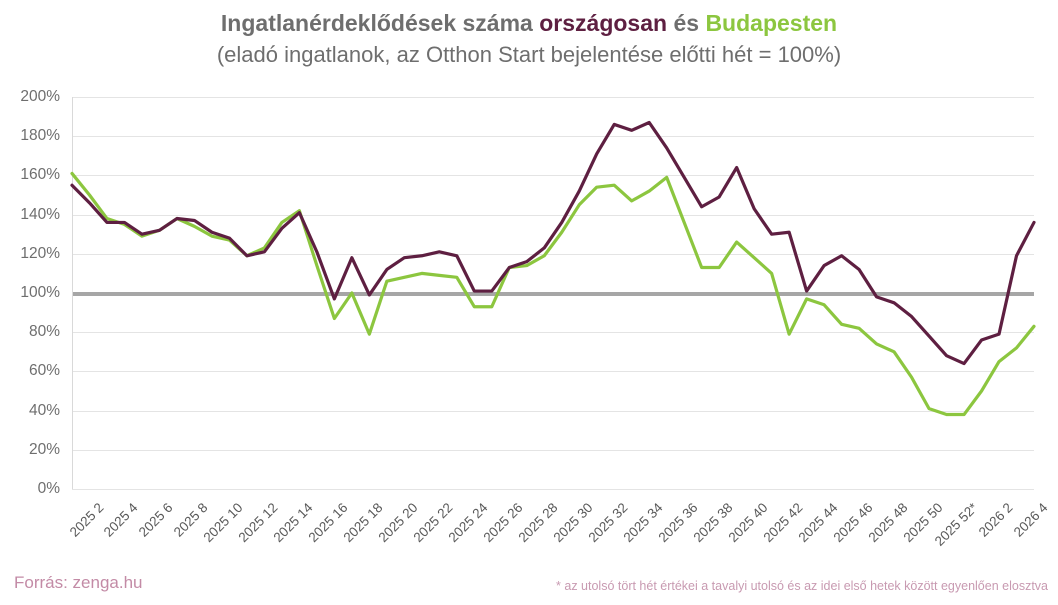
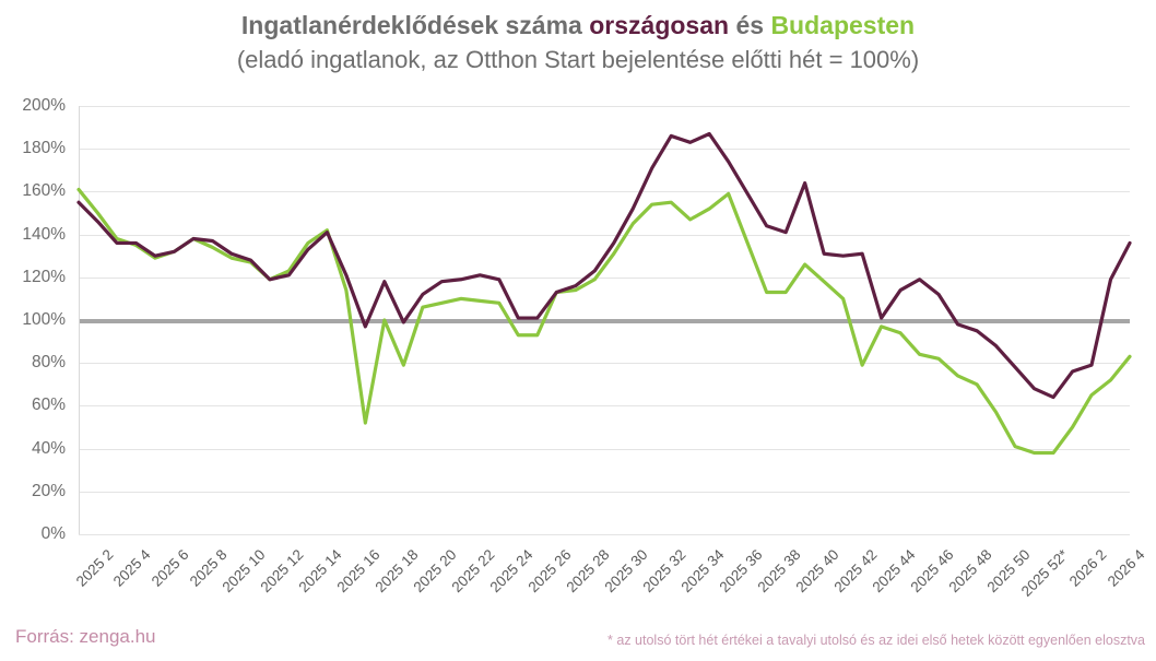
Budapesten/2025 16: 87% -> 52%
országosan/2025 38: 149% -> 141%
országosan/2025 40: 143% -> 131%
